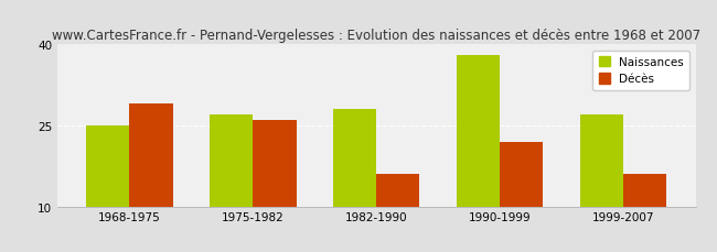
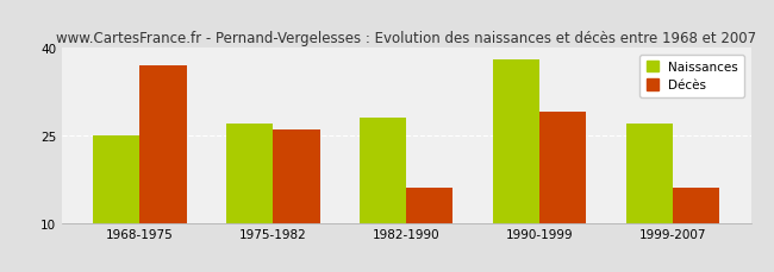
Décès/1968-1975: 29 -> 37
Décès/1990-1999: 22 -> 29
